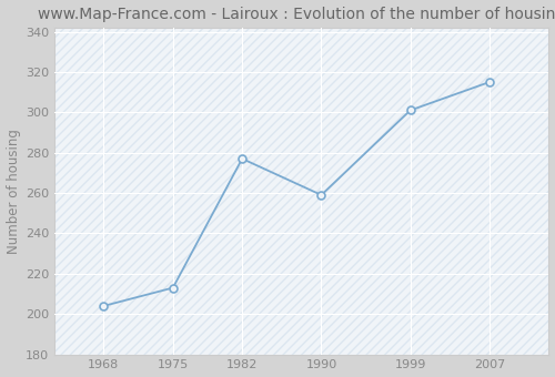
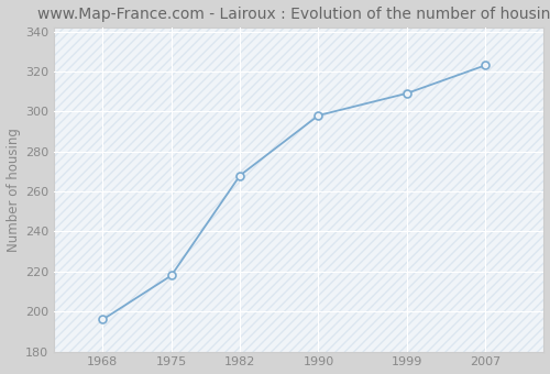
1968: 204 -> 196
1975: 213 -> 218
1982: 277 -> 268
1990: 259 -> 298
1999: 301 -> 309
2007: 315 -> 323
